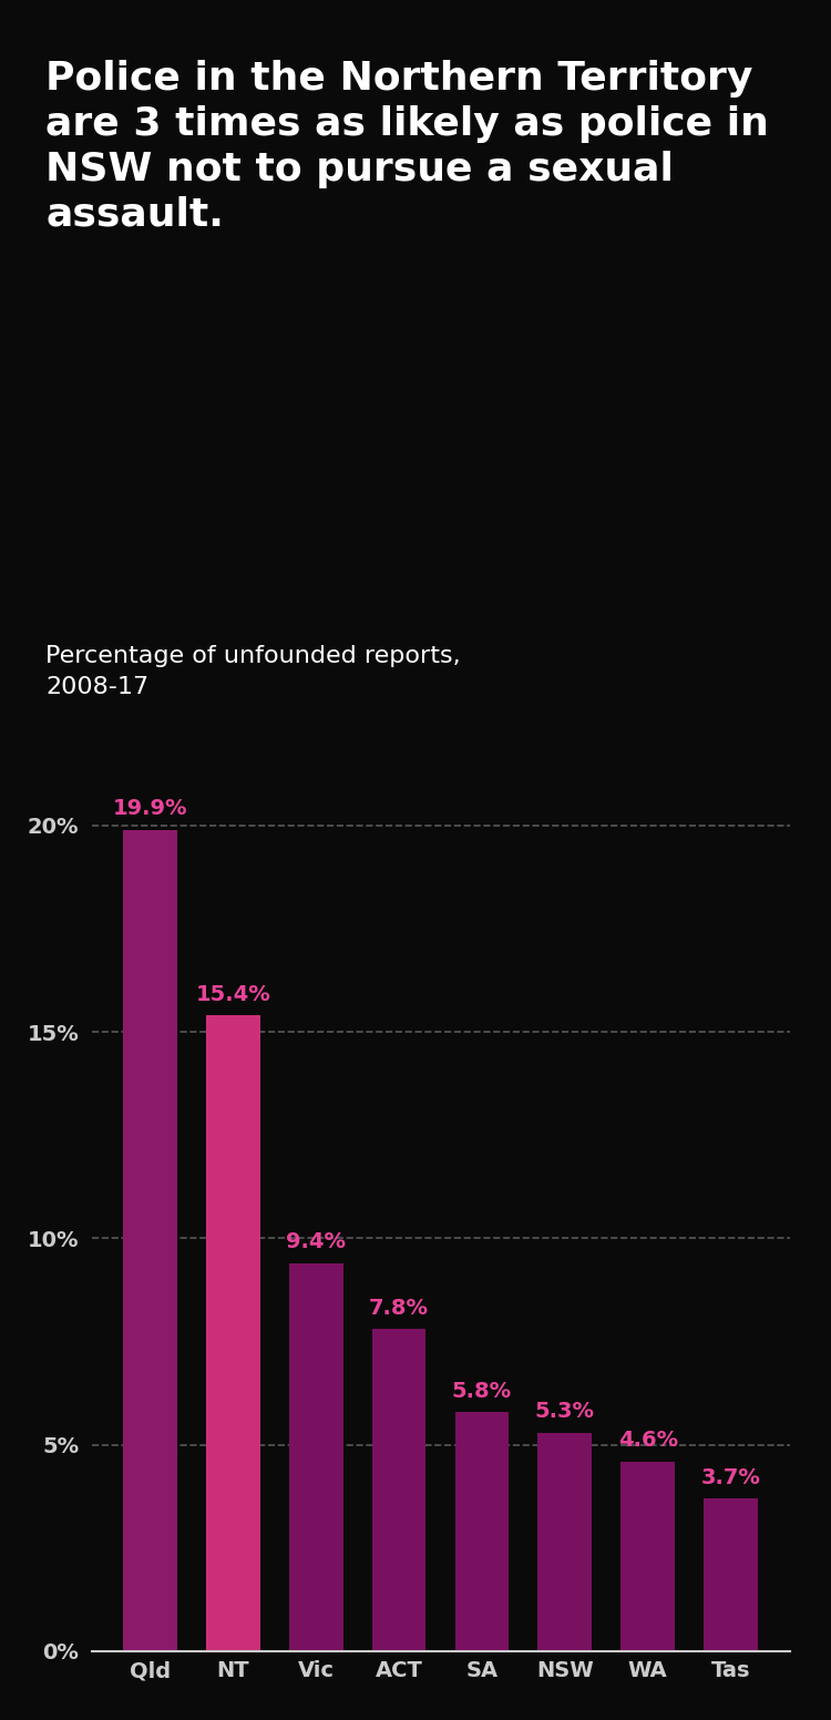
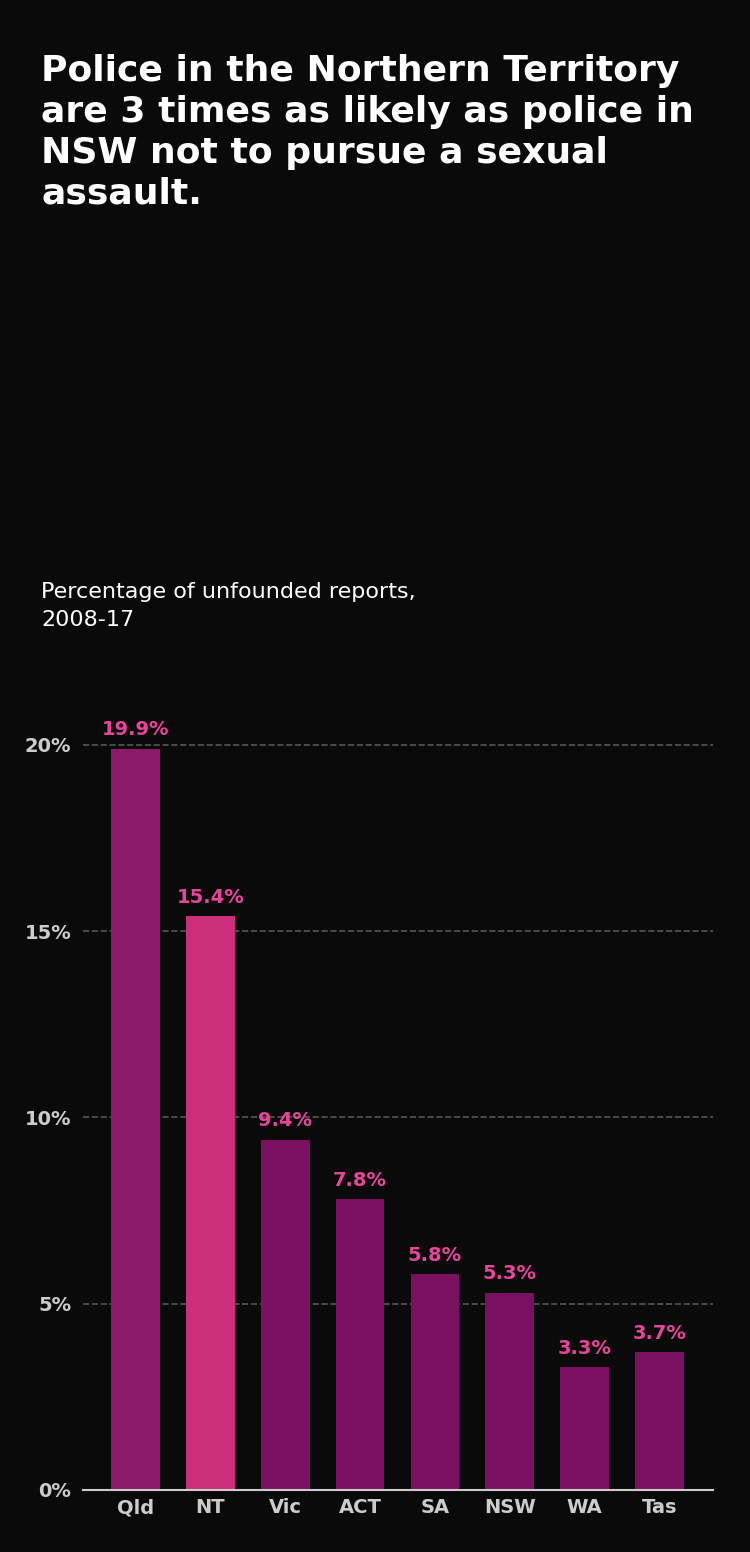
WA: 4.6% -> 3.3%
